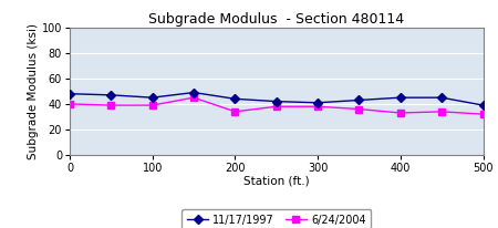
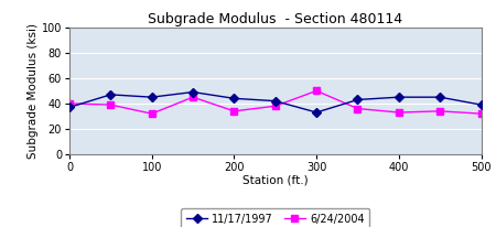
11/17/1997/0: 48 -> 37
6/24/2004/100: 39 -> 32
11/17/1997/300: 41 -> 33
6/24/2004/300: 38 -> 50
